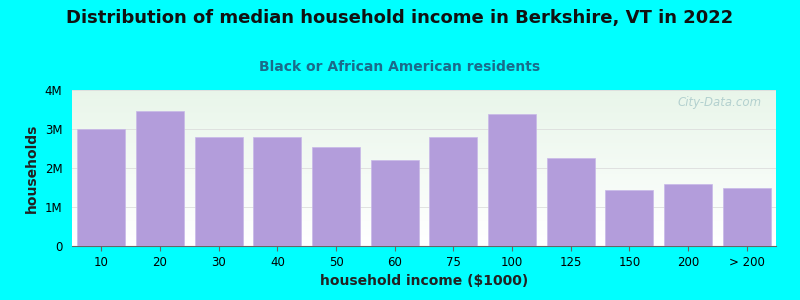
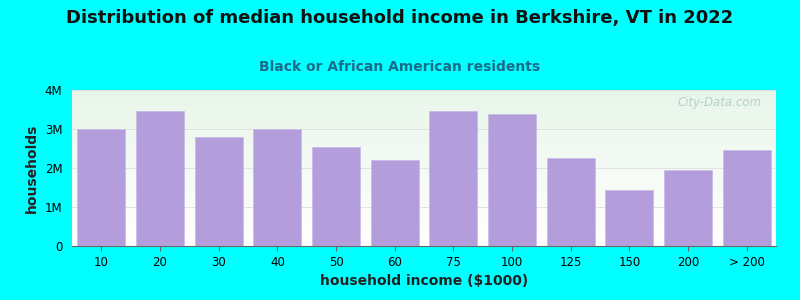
40: 2.80M -> 3.00M
75: 2.80M -> 3.45M
200: 1.60M -> 1.95M
> 200: 1.50M -> 2.45M
